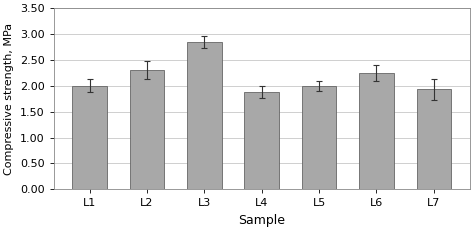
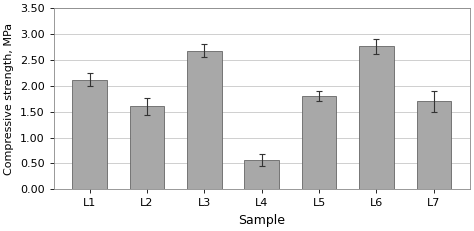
L1: 2.00 -> 2.12
L2: 2.30 -> 1.60
L3: 2.85 -> 2.68
L4: 1.88 -> 0.56
L5: 2.00 -> 1.80
L6: 2.25 -> 2.76
L7: 1.93 -> 1.70
